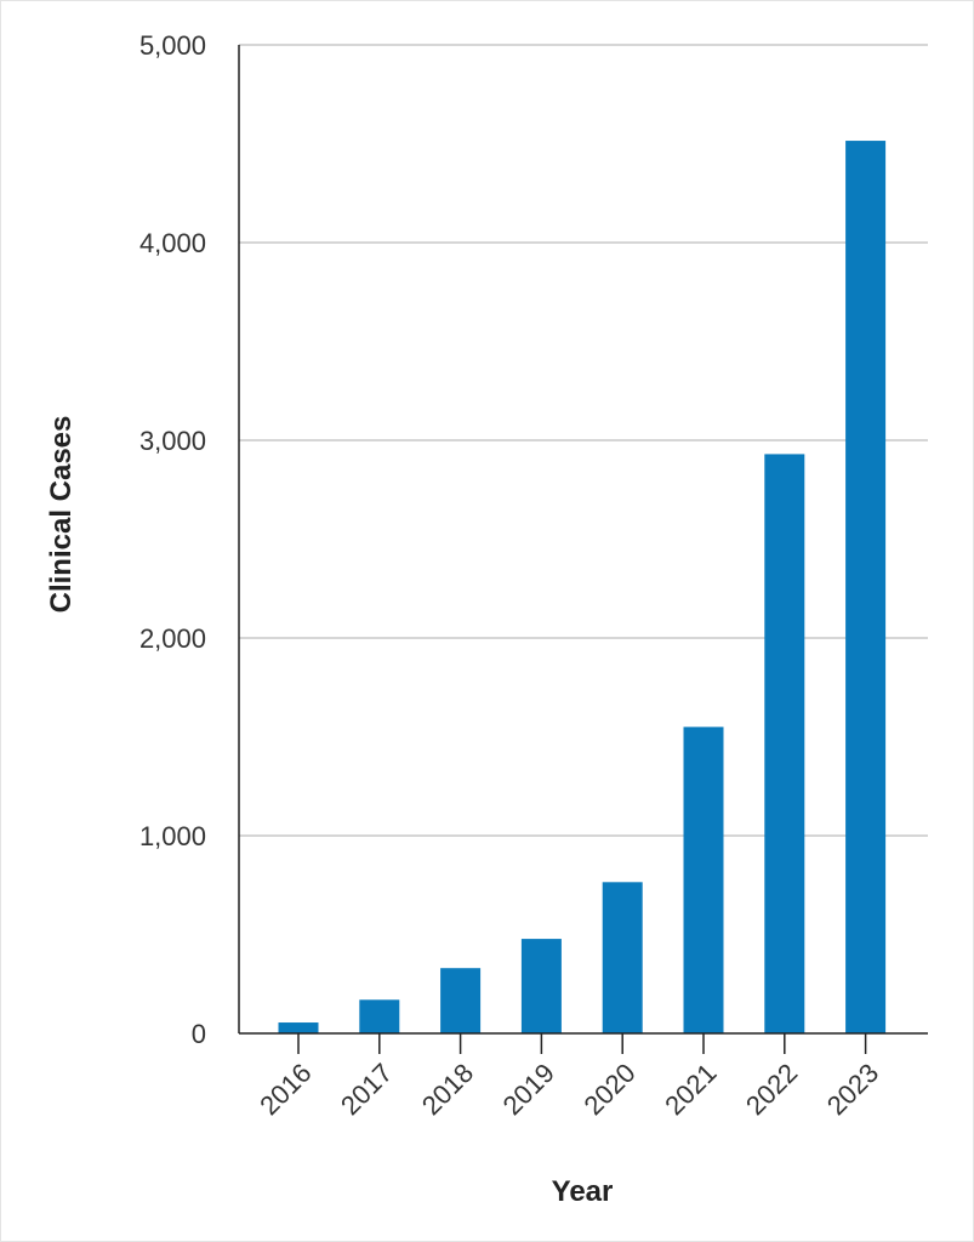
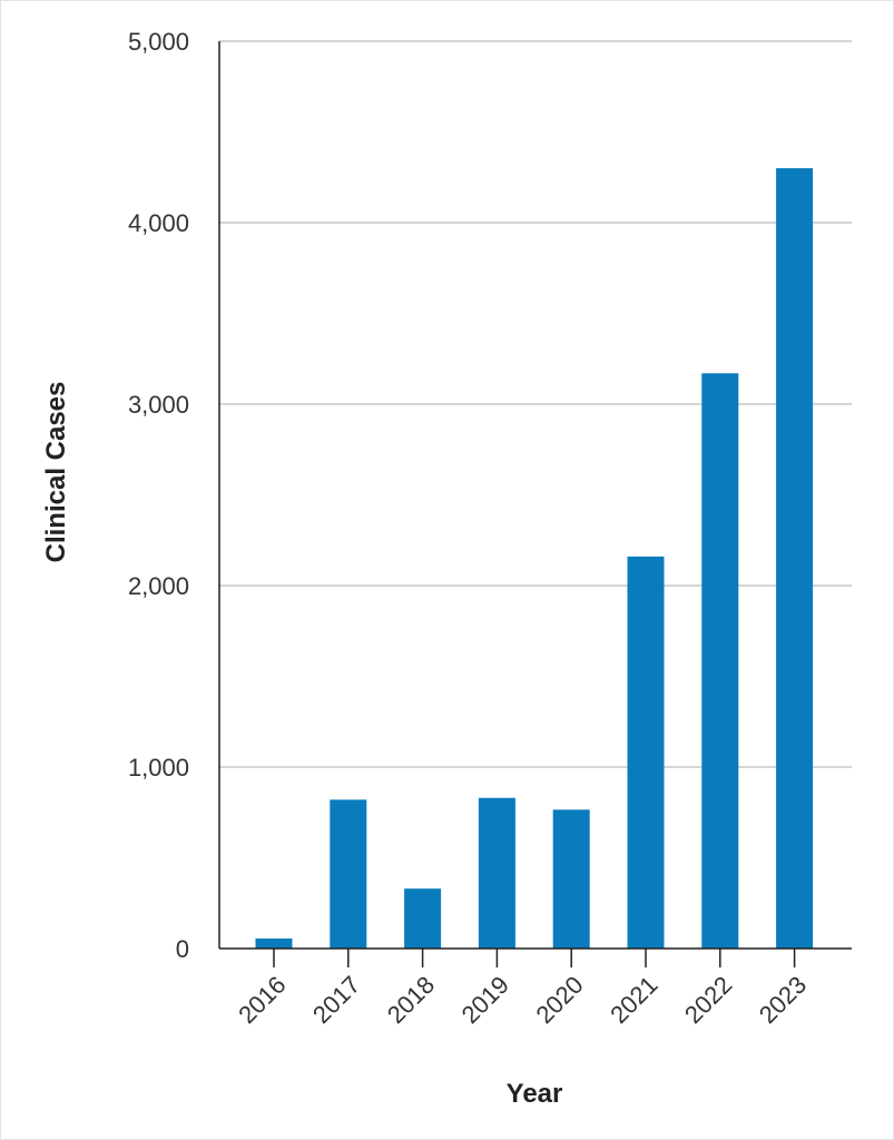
2017: 170 -> 820
2019: 480 -> 830
2021: 1550 -> 2160
2022: 2930 -> 3170
2023: 4520 -> 4300
